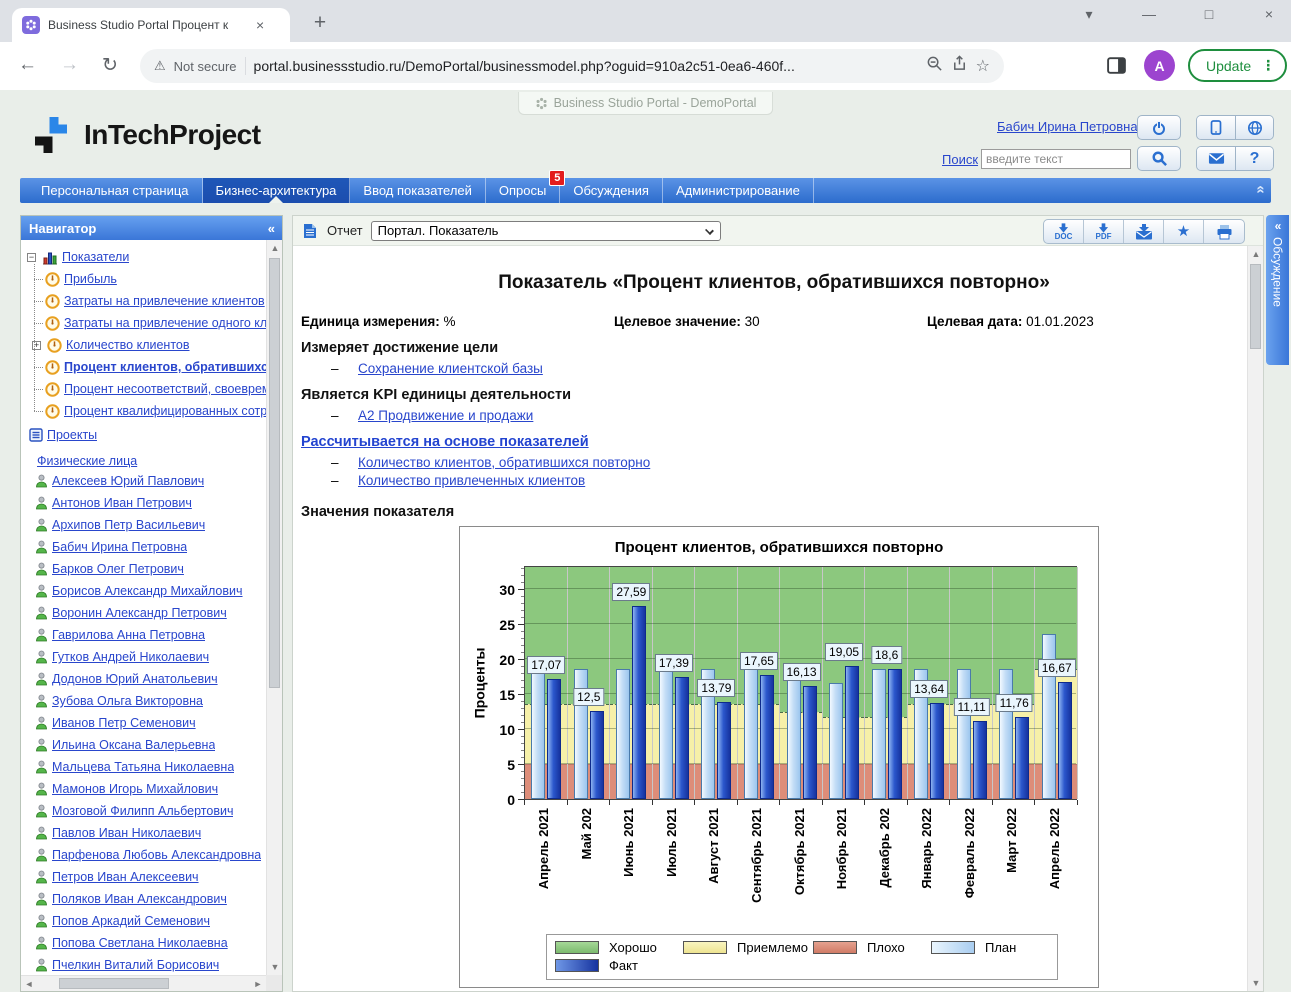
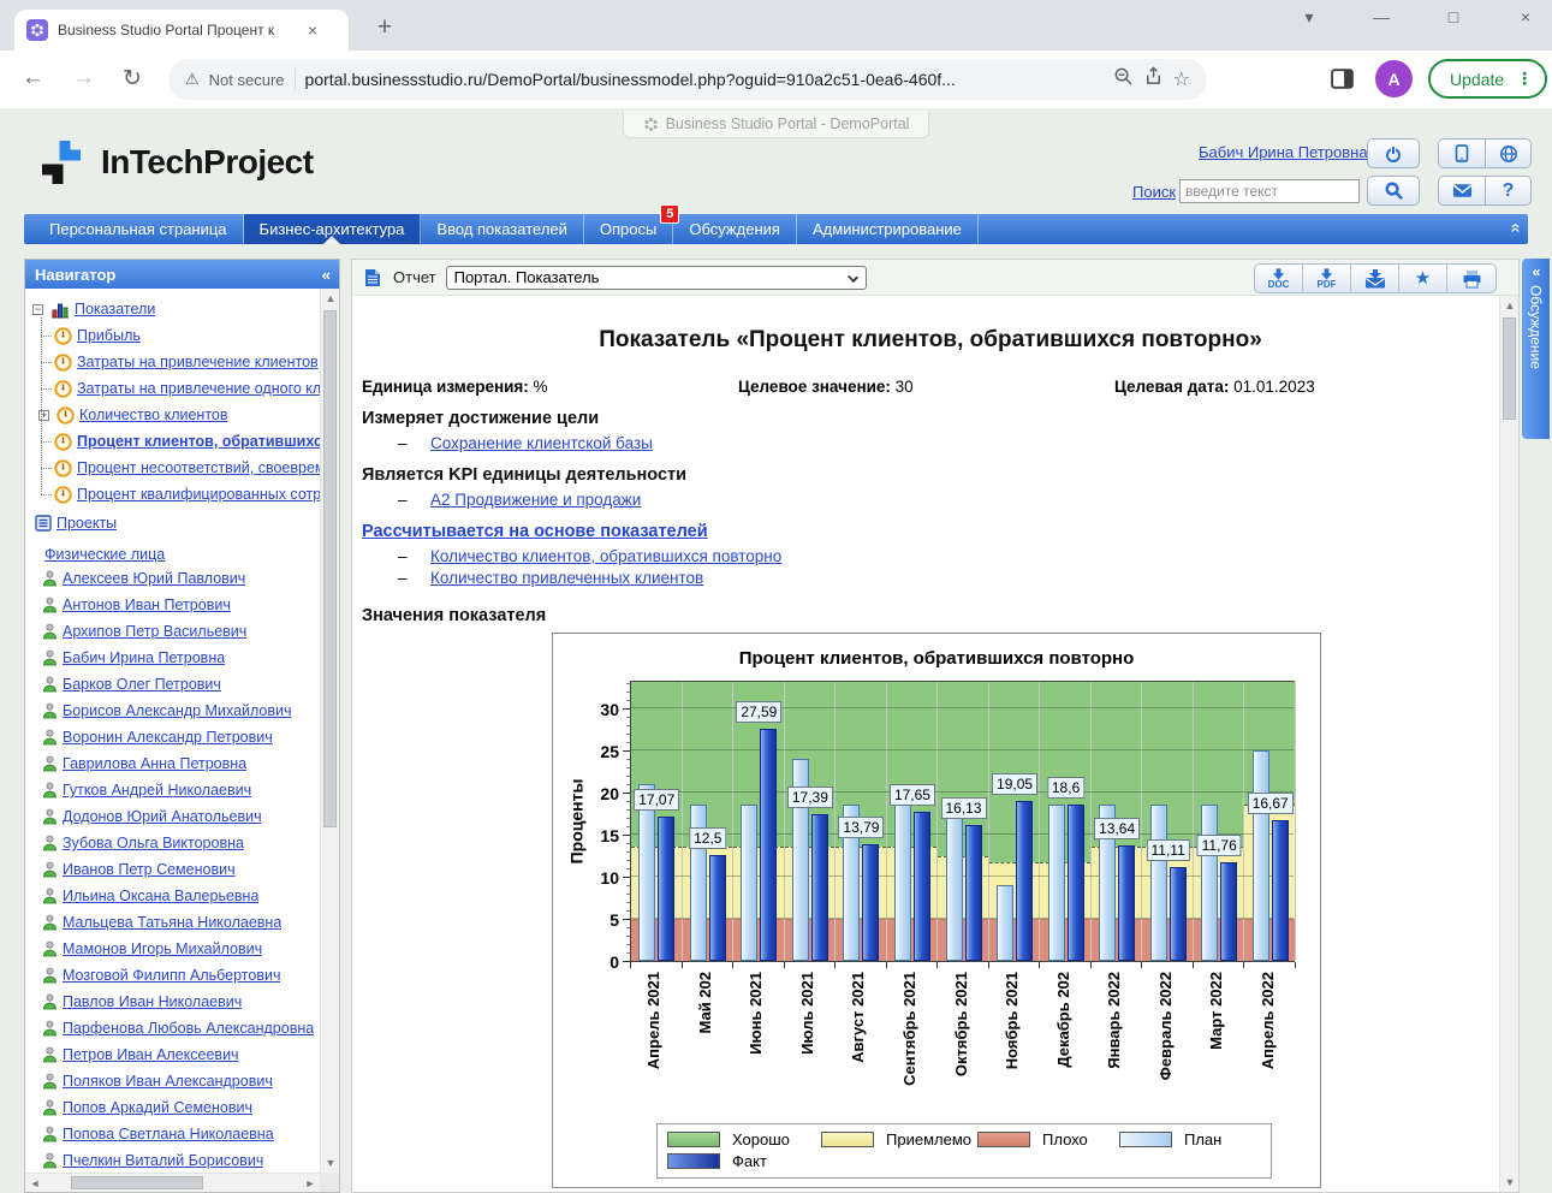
План/Апрель 2021: 18 -> 21
План/Июль 2021: 18 -> 24
План/Ноябрь 2021: 16 -> 9
План/Апрель 2022: 24 -> 25
